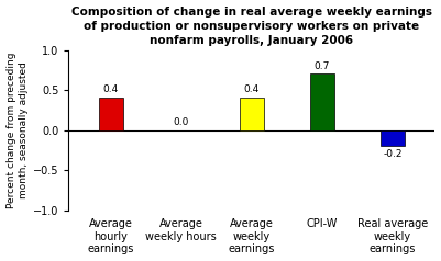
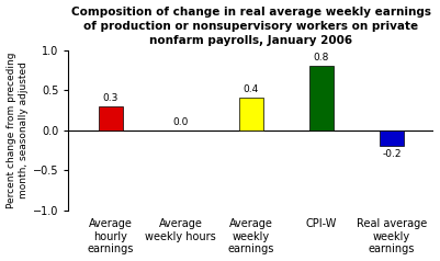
Average hourly earnings: 0.4 -> 0.3
CPI-W: 0.7 -> 0.8
